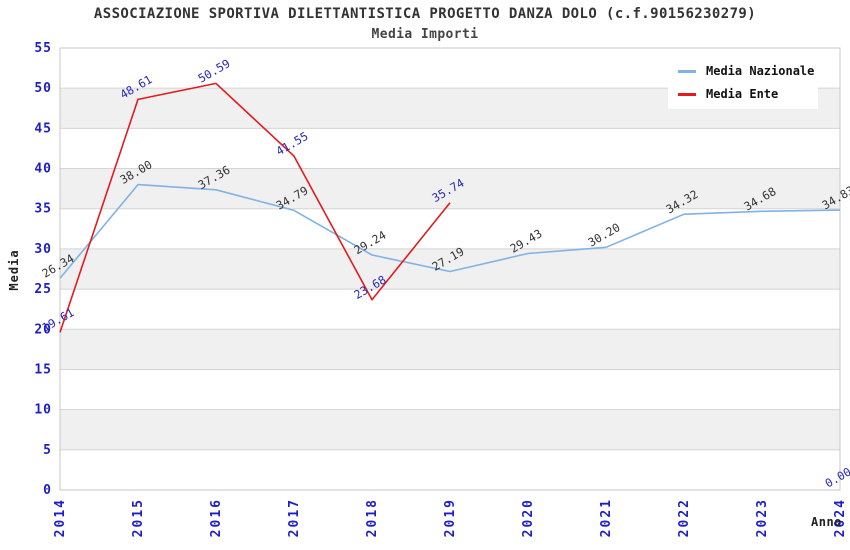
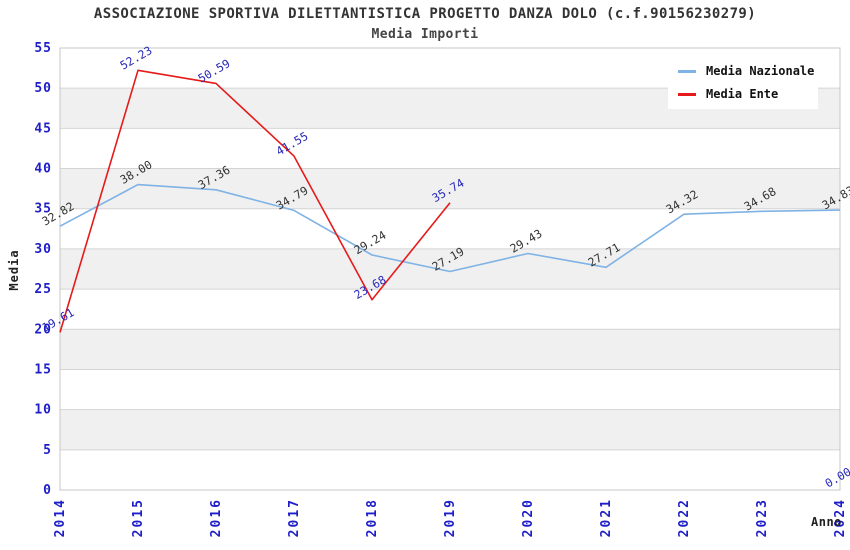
Media Nazionale/2014: 26.34 -> 32.82
Media Ente/2015: 48.61 -> 52.23
Media Nazionale/2021: 30.20 -> 27.71
